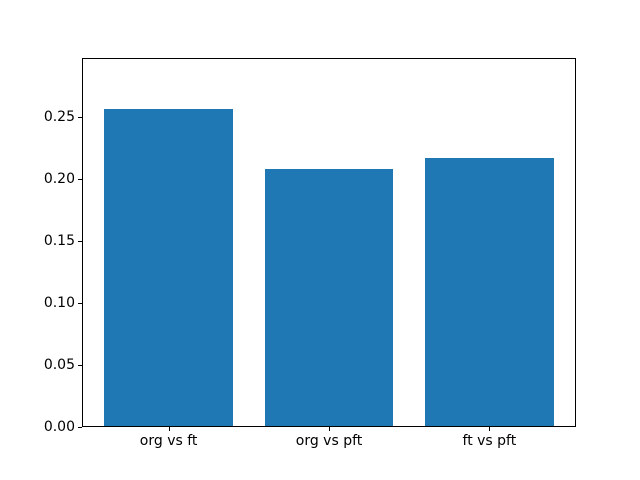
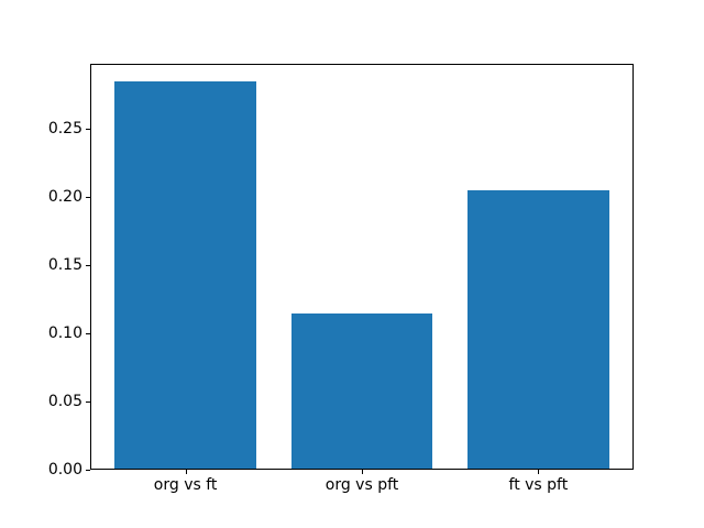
org vs ft: 0.257 -> 0.285
org vs pft: 0.208 -> 0.115
ft vs pft: 0.217 -> 0.205
